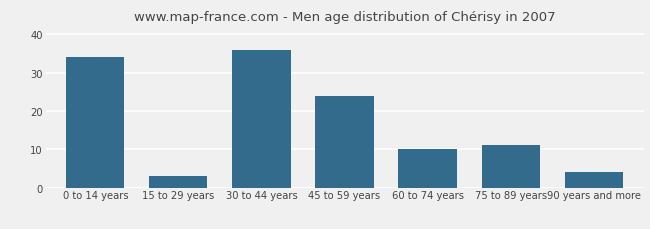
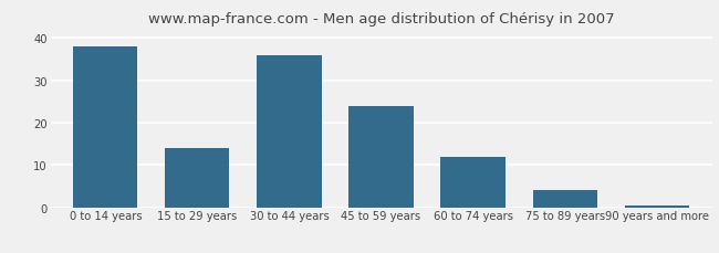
0 to 14 years: 34.0 -> 38.0
15 to 29 years: 3.0 -> 14.0
60 to 74 years: 10.0 -> 12.0
75 to 89 years: 11.0 -> 4.0
90 years and more: 4.0 -> 0.5
